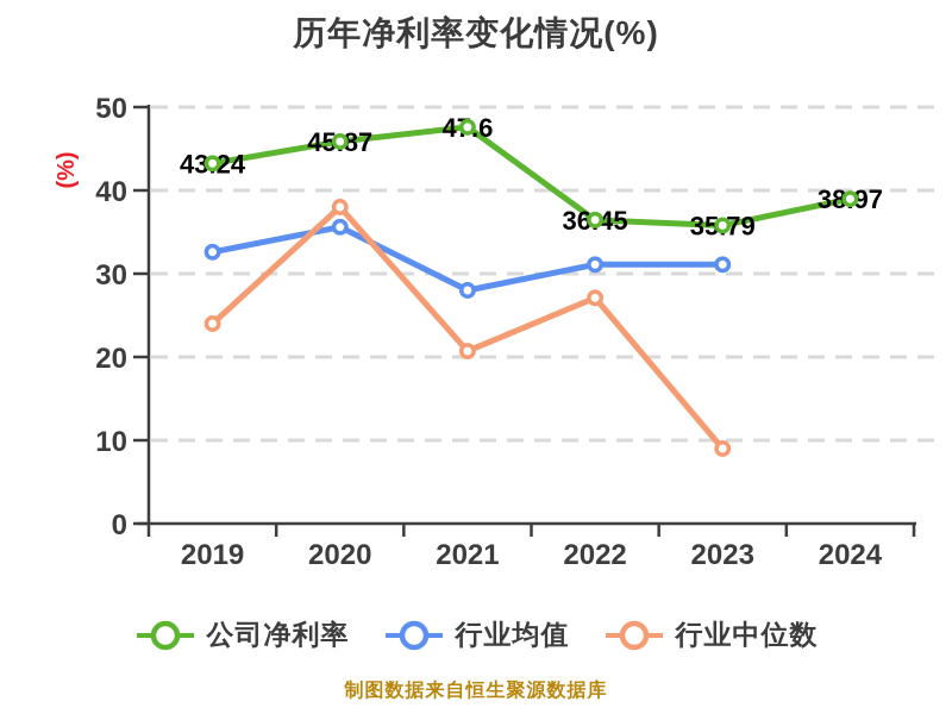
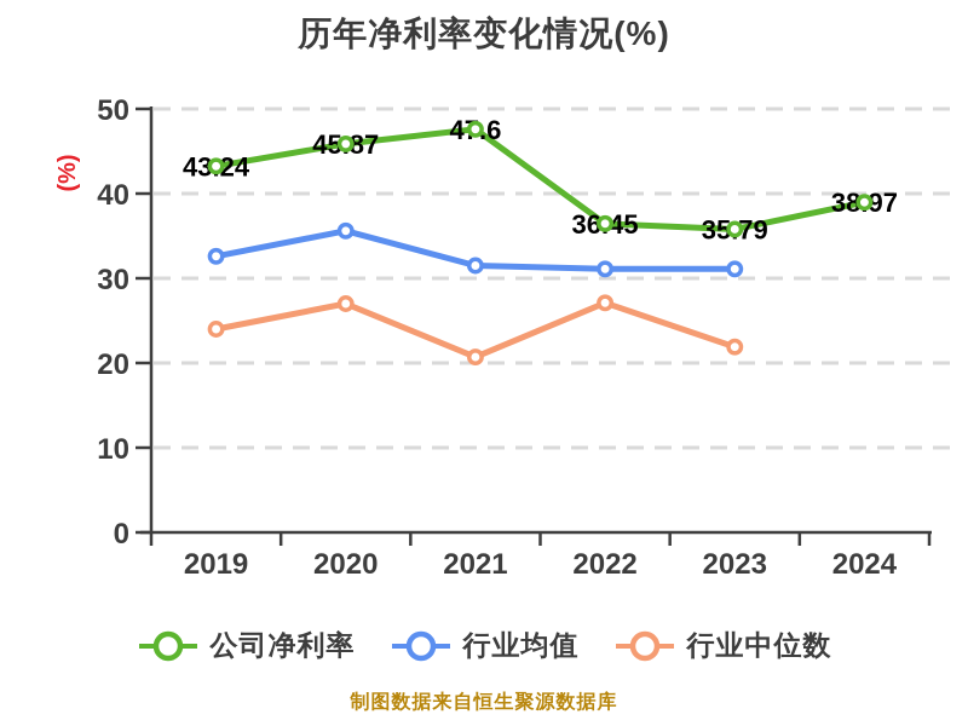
行业中位数/2020: 38 -> 27
行业均值/2021: 28 -> 32
行业中位数/2023: 9 -> 22
